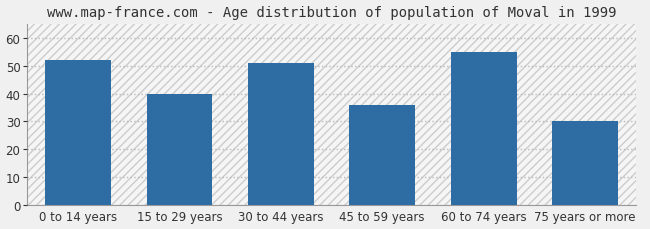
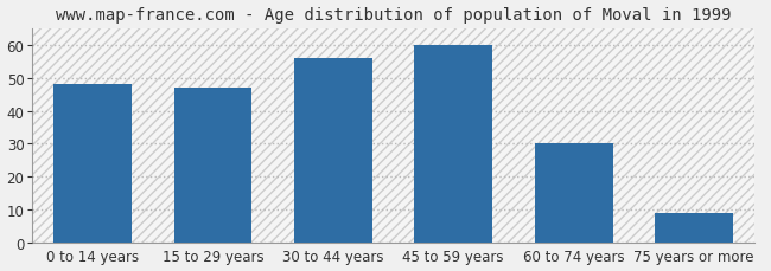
0 to 14 years: 52 -> 48
15 to 29 years: 40 -> 47
30 to 44 years: 51 -> 56
45 to 59 years: 36 -> 60
60 to 74 years: 55 -> 30
75 years or more: 30 -> 9
